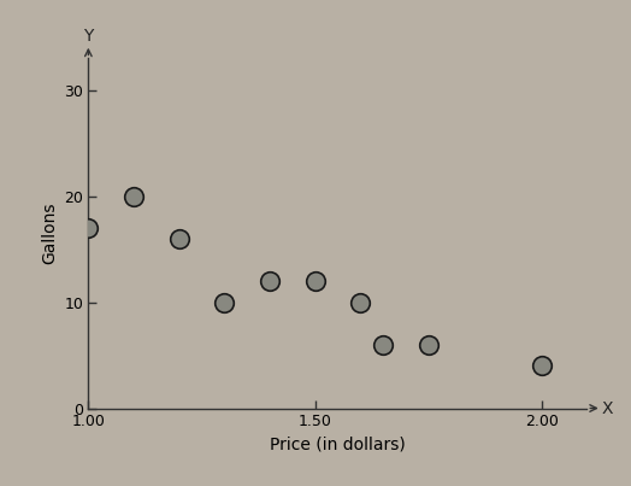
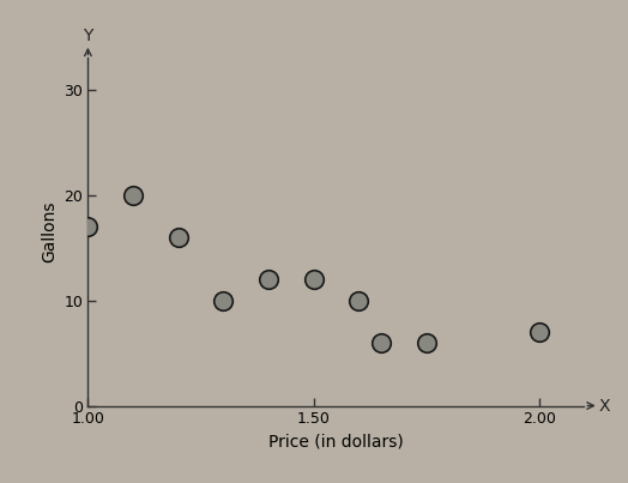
2.00: 4 -> 7
